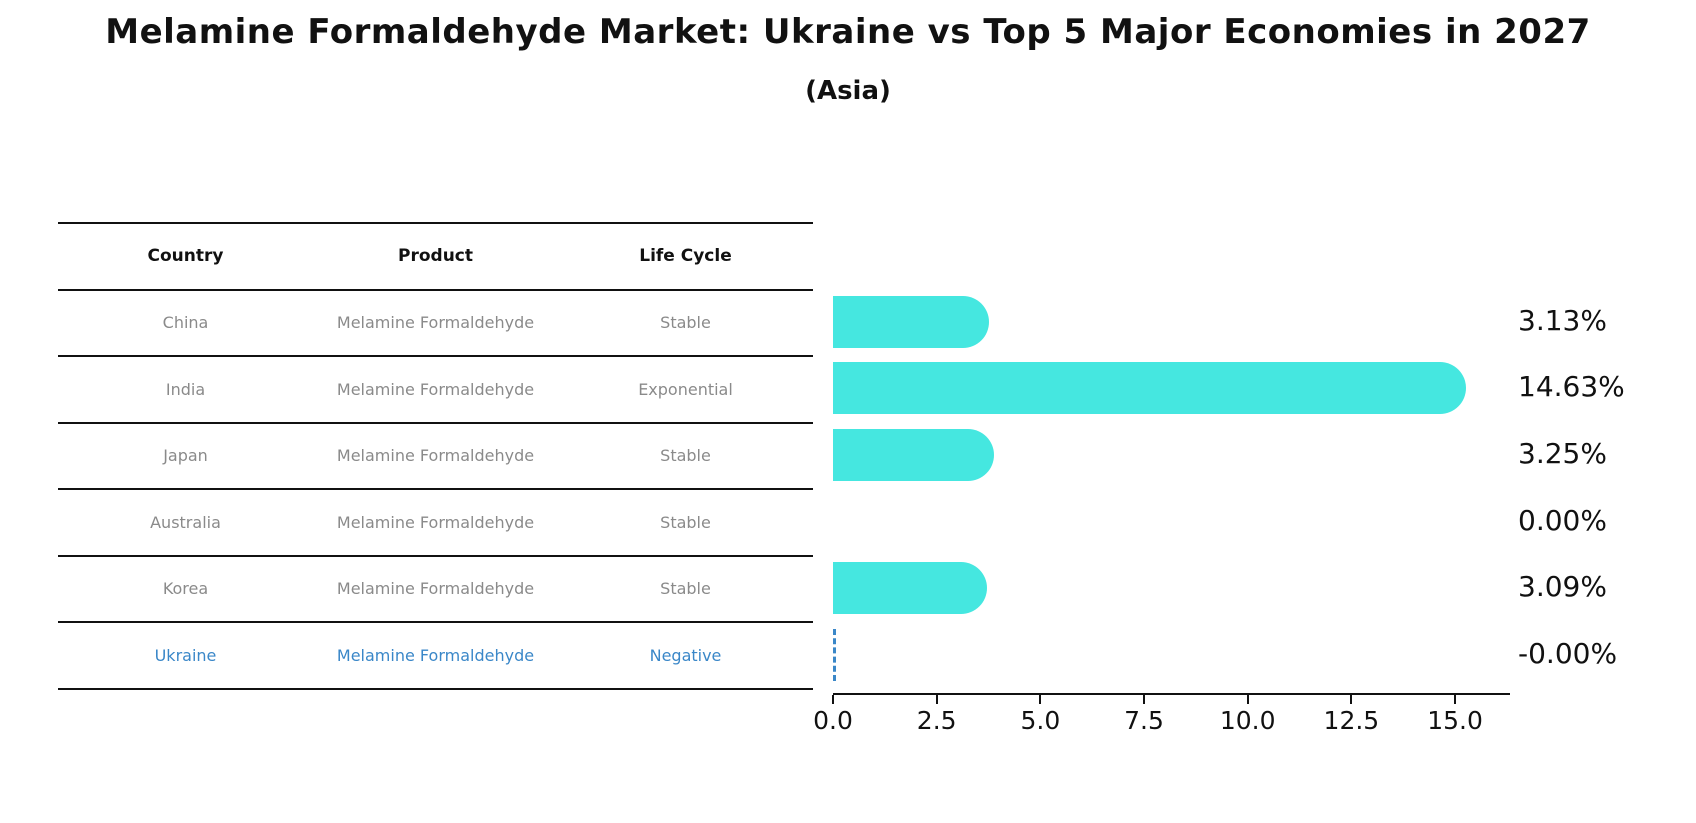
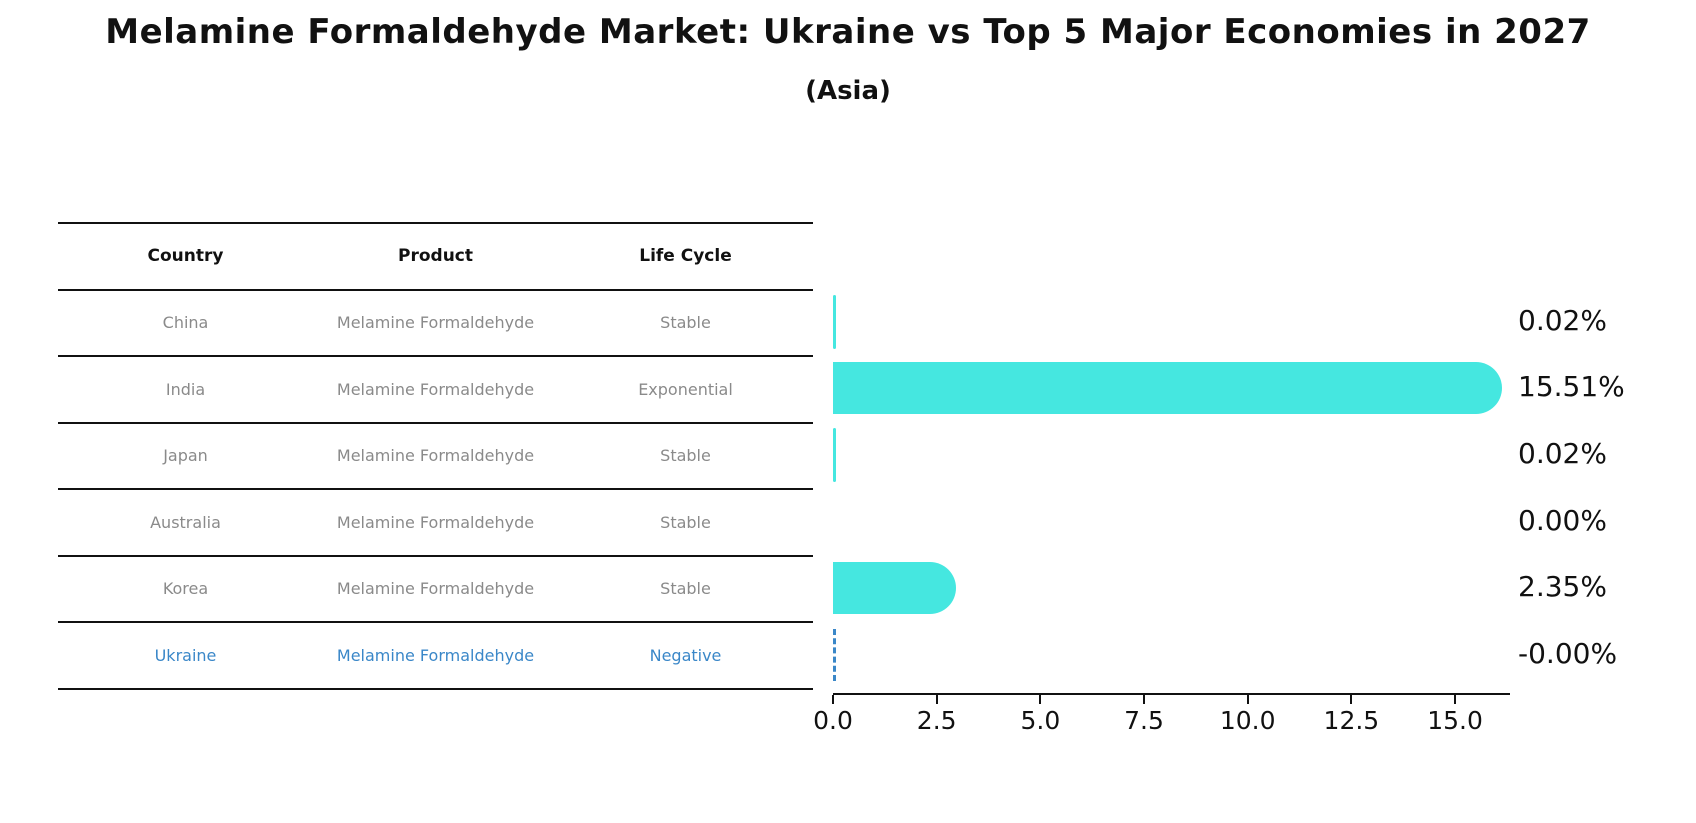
China: 3.13% -> 0.02%
India: 14.63% -> 15.51%
Japan: 3.25% -> 0.02%
Korea: 3.09% -> 2.35%
